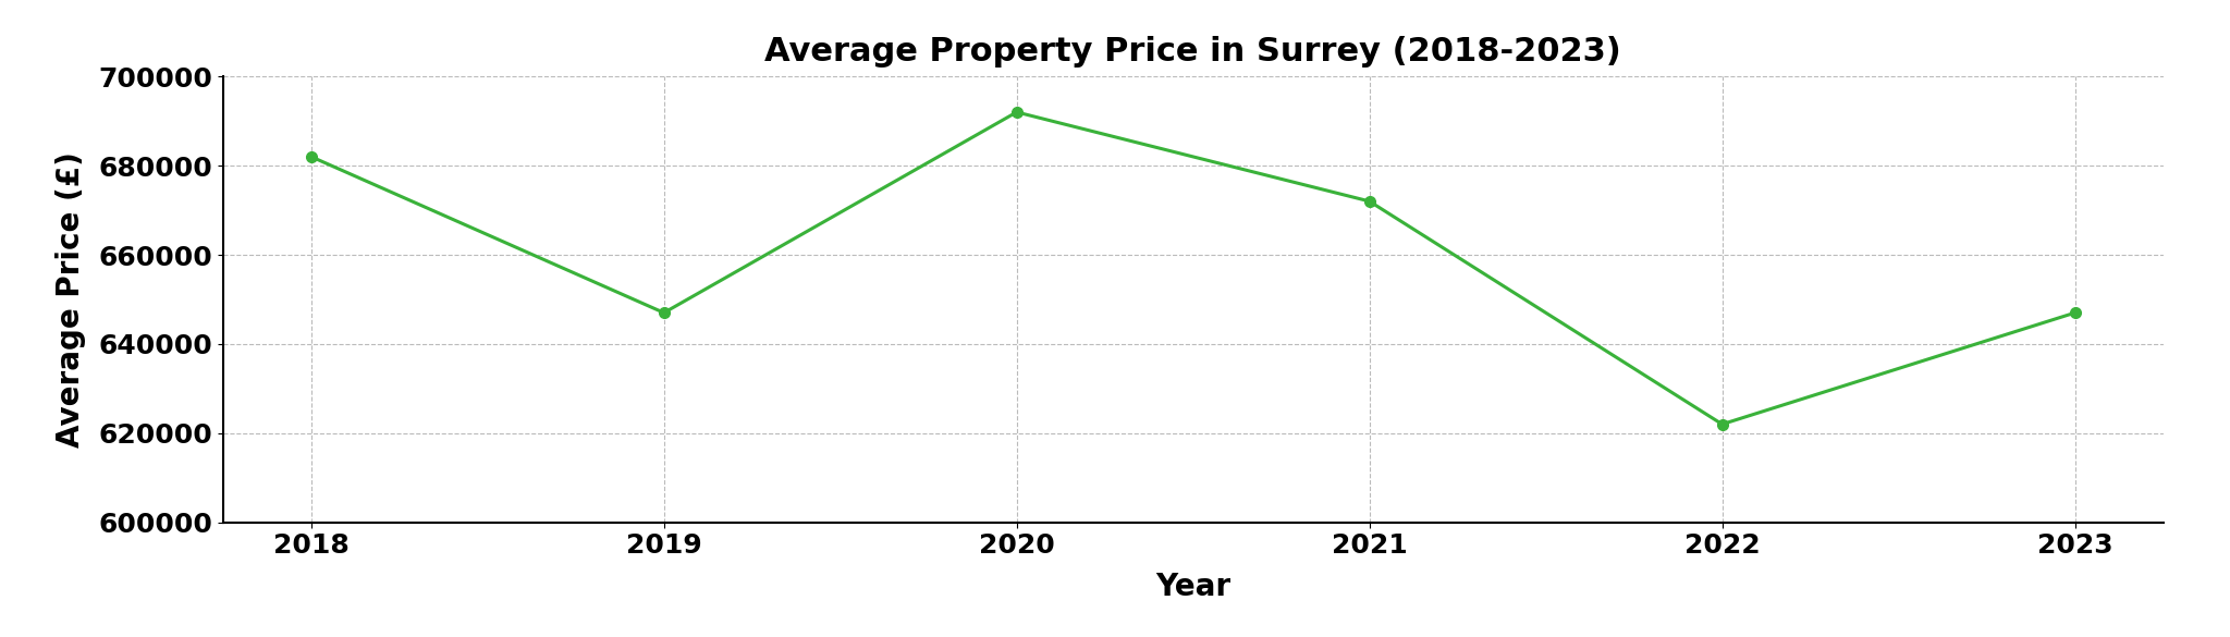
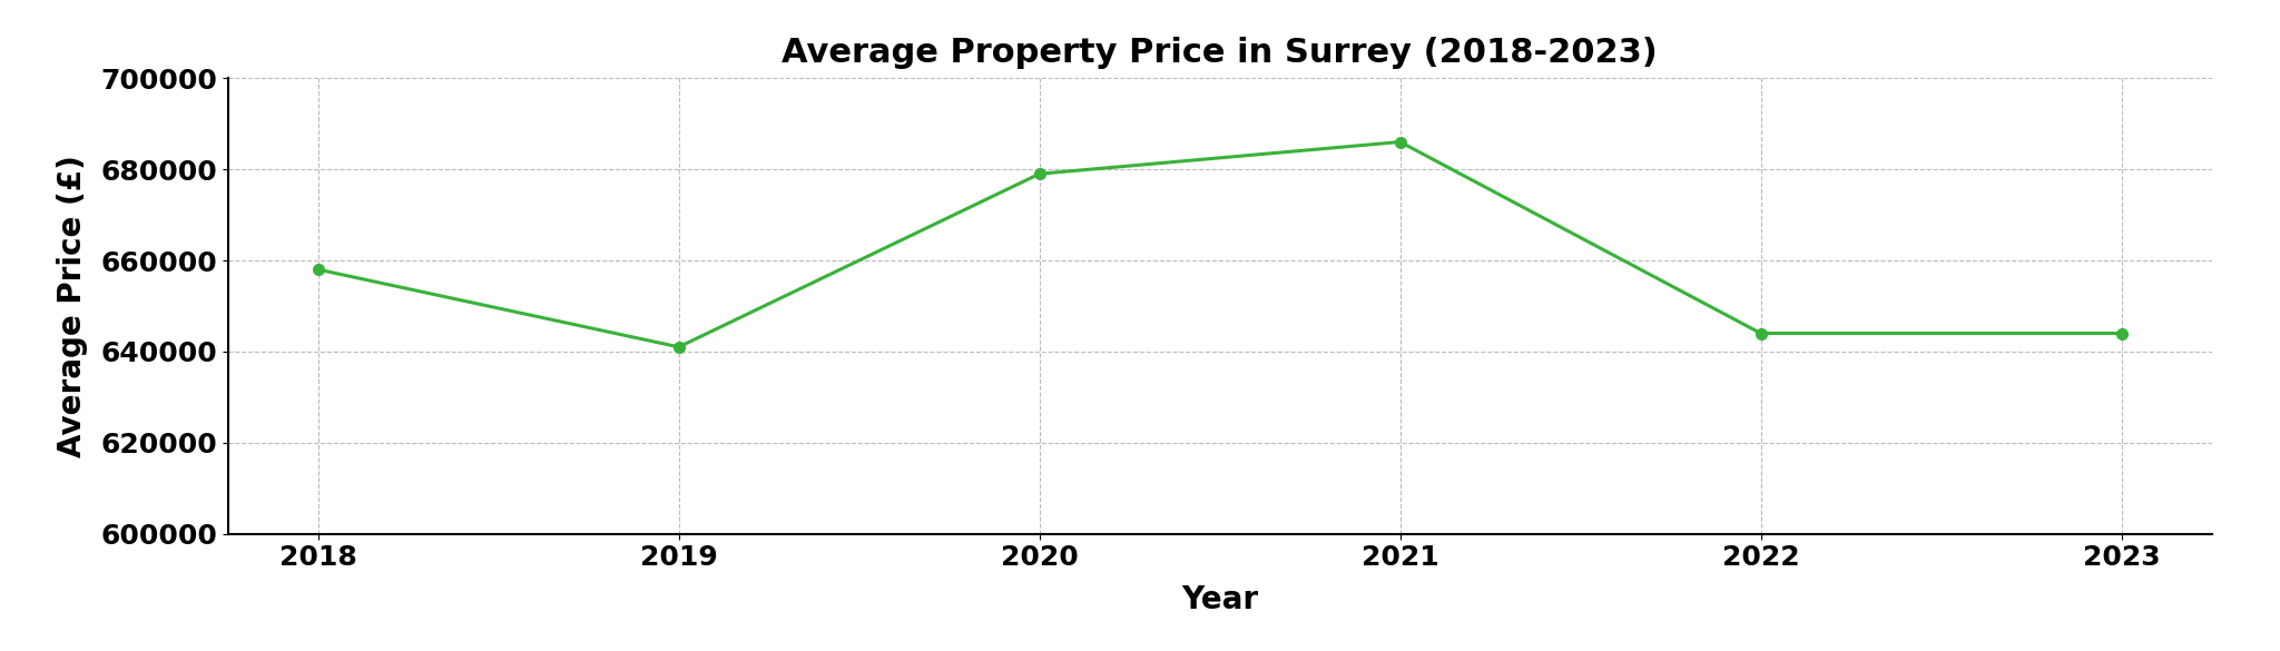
2018: 682000 -> 658000
2019: 647000 -> 641000
2020: 692000 -> 679000
2021: 672000 -> 686000
2022: 622000 -> 644000
2023: 647000 -> 644000
